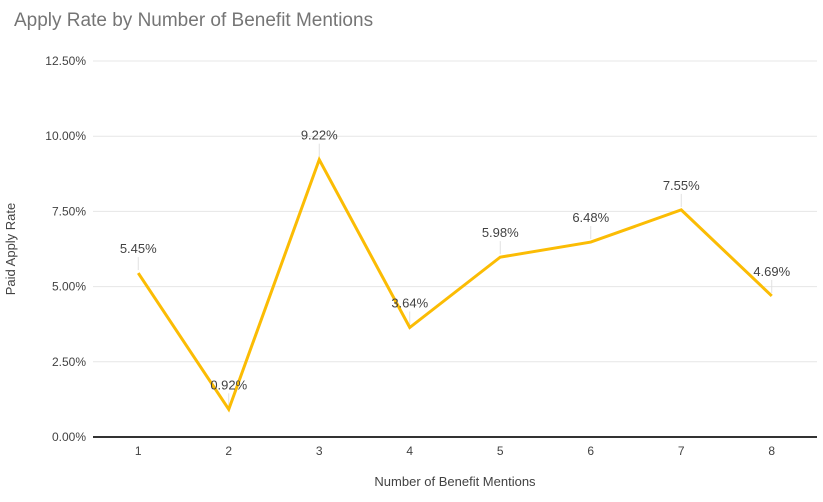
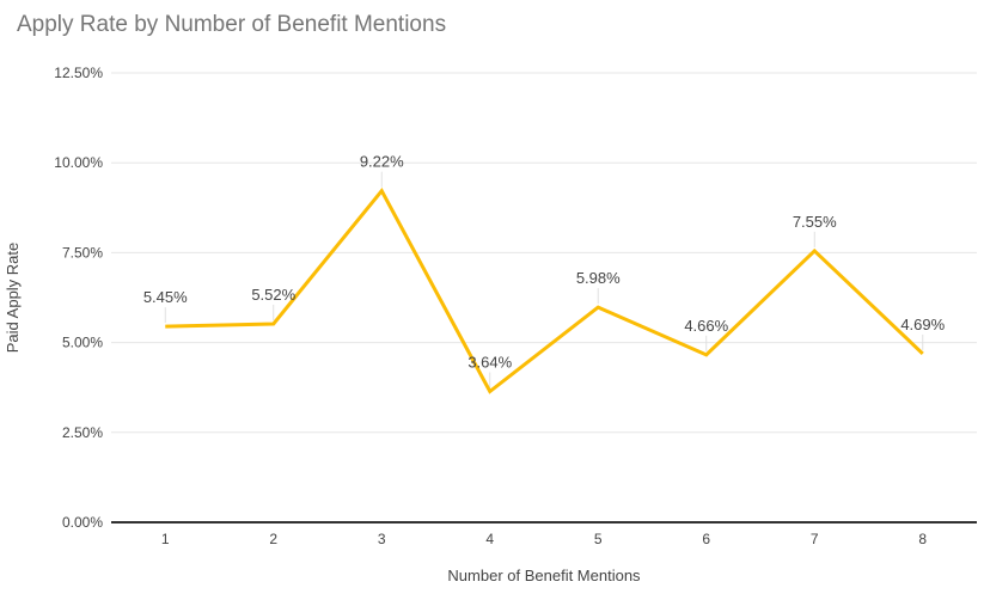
2: 0.92% -> 5.52%
6: 6.48% -> 4.66%
